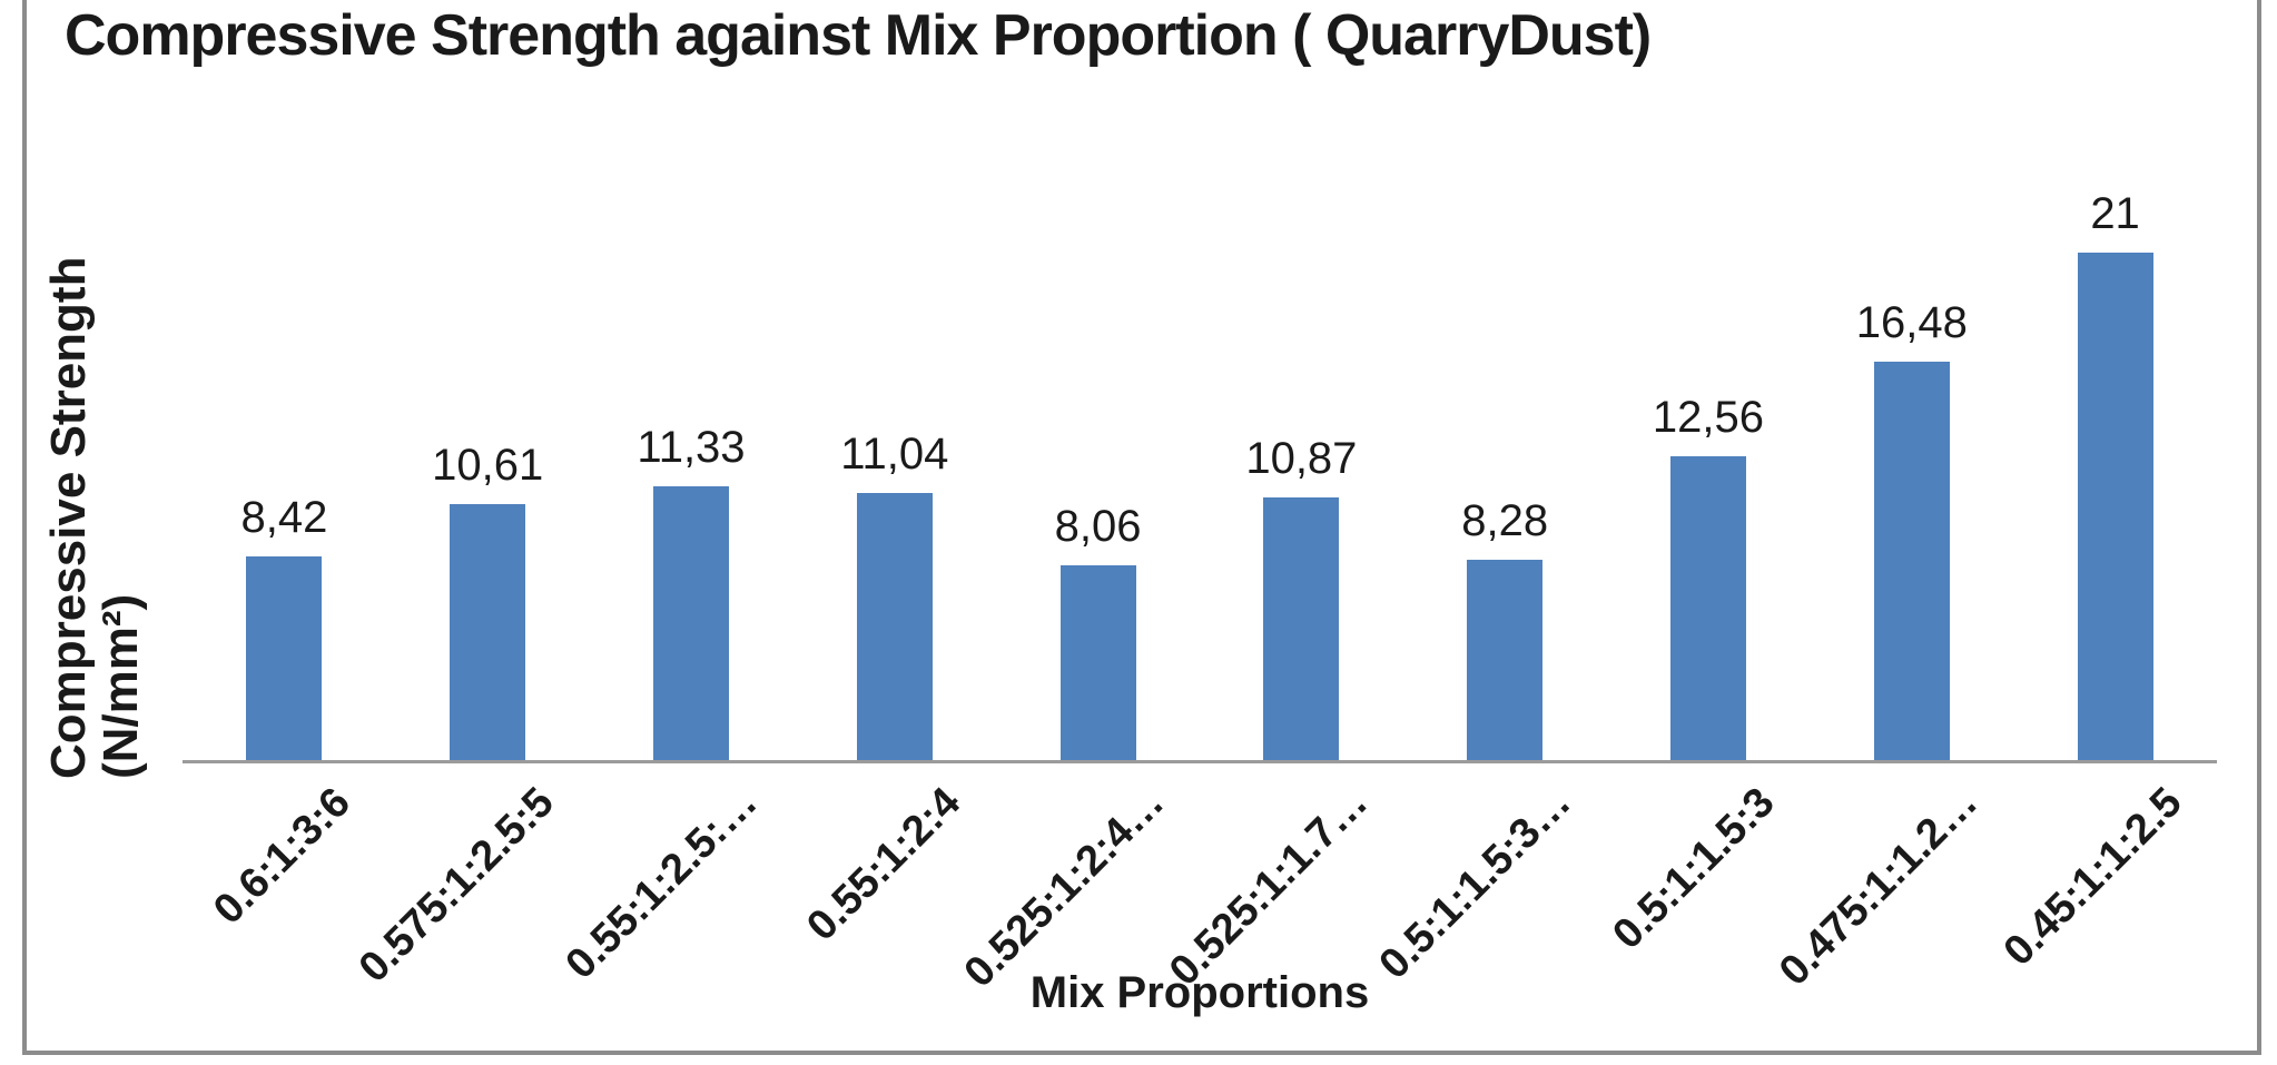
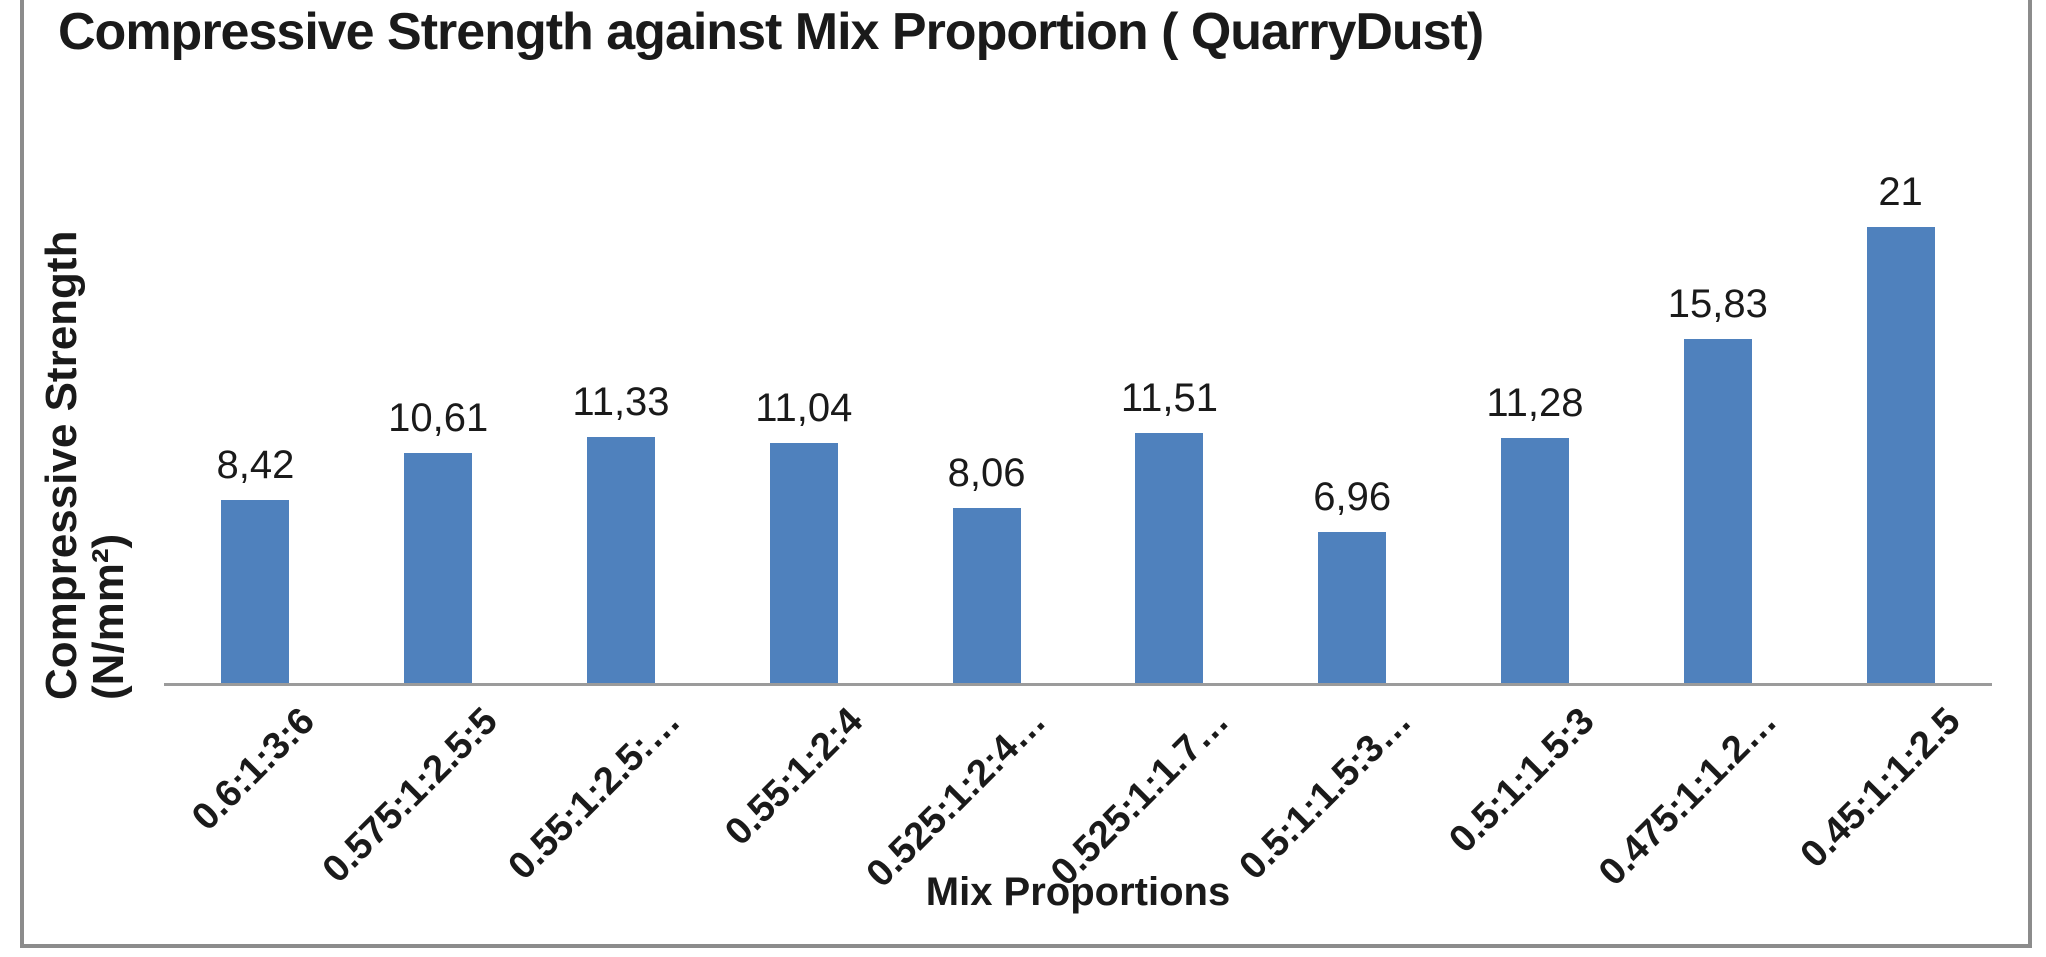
0.525:1:1.7…: 10,87 -> 11,51
0.5:1:1.5:3…: 8,28 -> 6,96
0.5:1:1.5:3: 12,56 -> 11,28
0.475:1:1.2…: 16,48 -> 15,83
